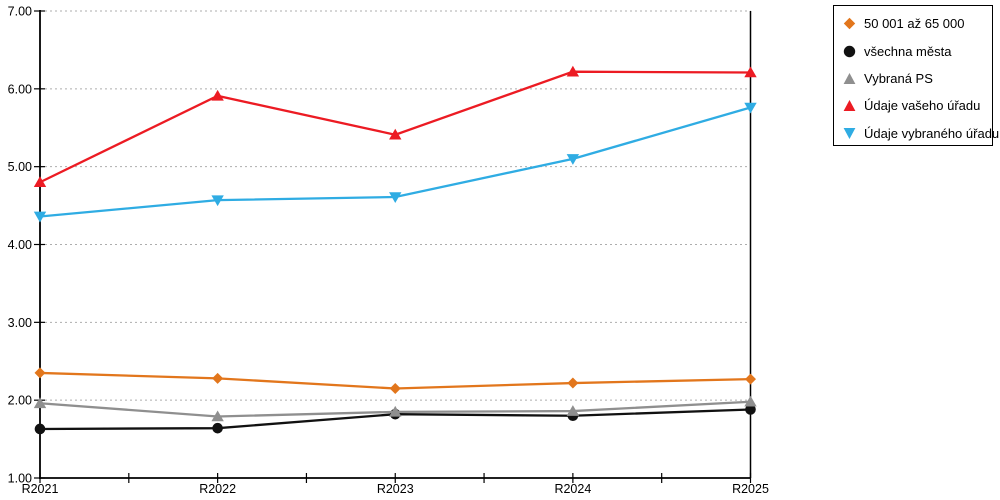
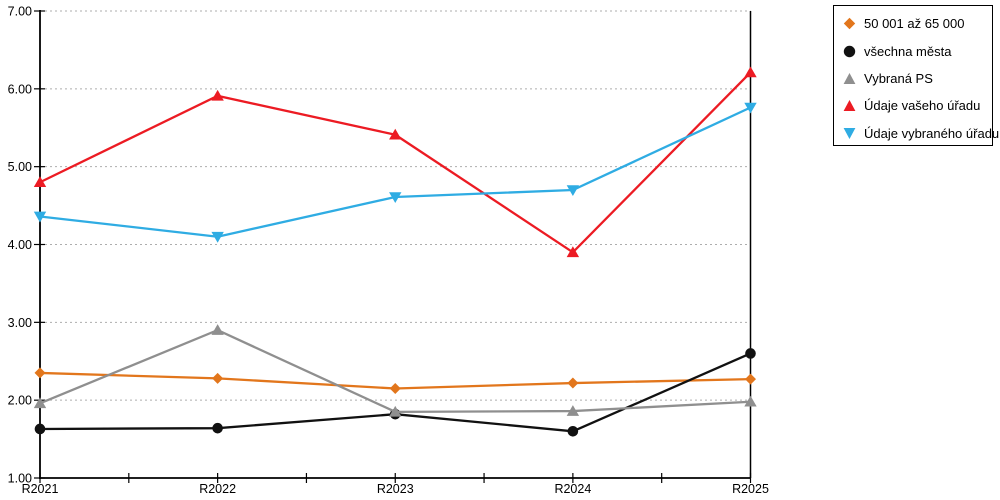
Vybraná PS/R2022: 1.8 -> 2.9
Údaje vybraného úřadu/R2022: 4.6 -> 4.1
všechna města/R2024: 1.8 -> 1.6
Údaje vašeho úřadu/R2024: 6.2 -> 3.9
Údaje vybraného úřadu/R2024: 5.1 -> 4.7
všechna města/R2025: 1.9 -> 2.6
